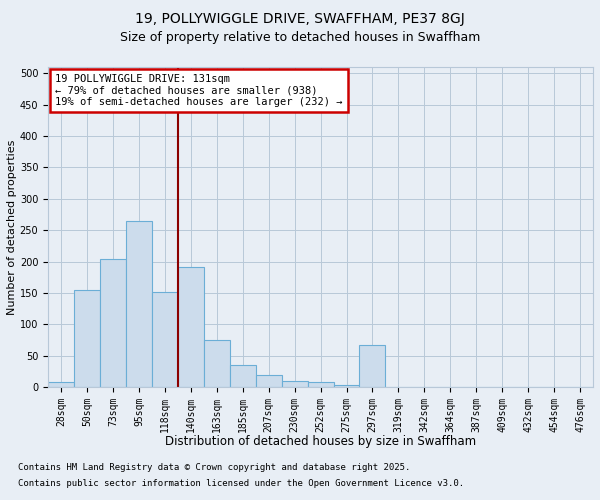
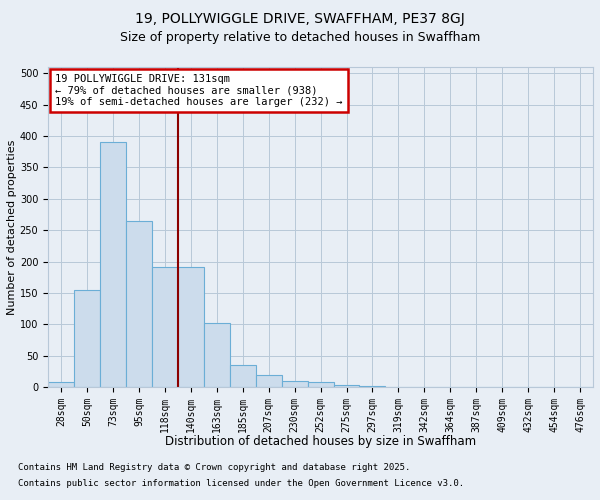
73sqm: 204 -> 390
118sqm: 152 -> 192
163sqm: 76 -> 103
297sqm: 68 -> 2
